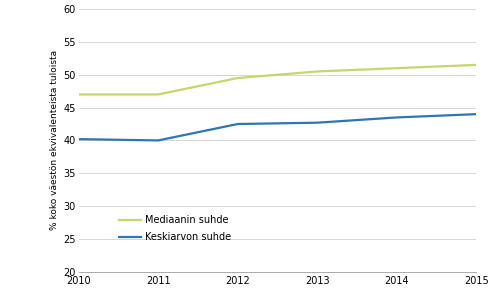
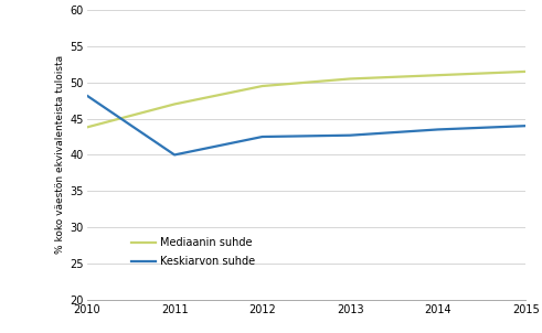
Mediaanin suhde/2010: 47.0 -> 43.8
Keskiarvon suhde/2010: 40.2 -> 48.2
